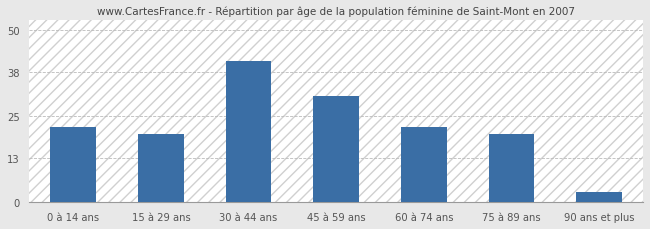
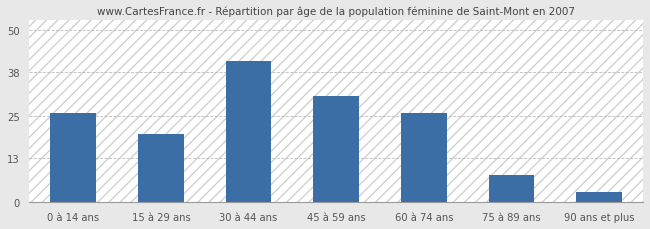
0 à 14 ans: 22 -> 26
60 à 74 ans: 22 -> 26
75 à 89 ans: 20 -> 8
